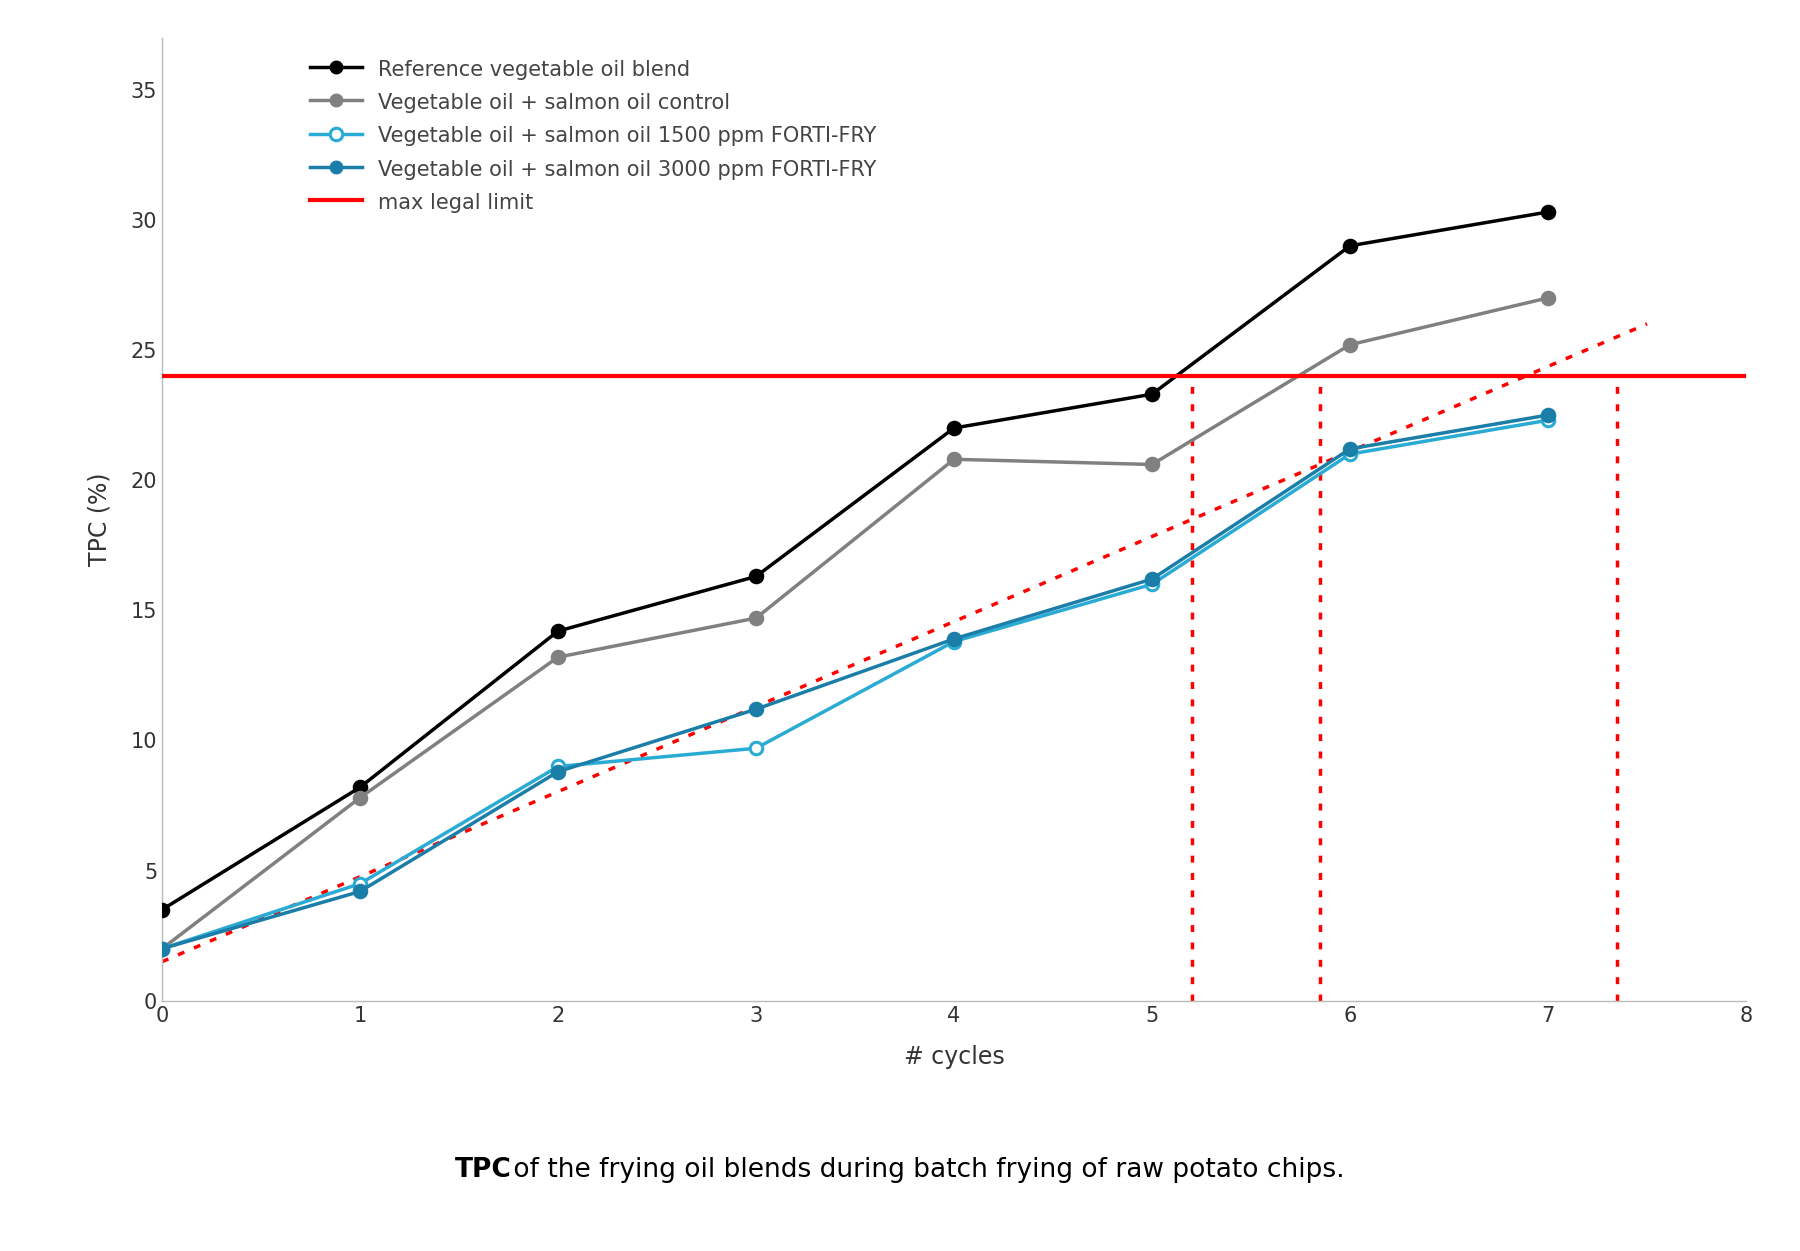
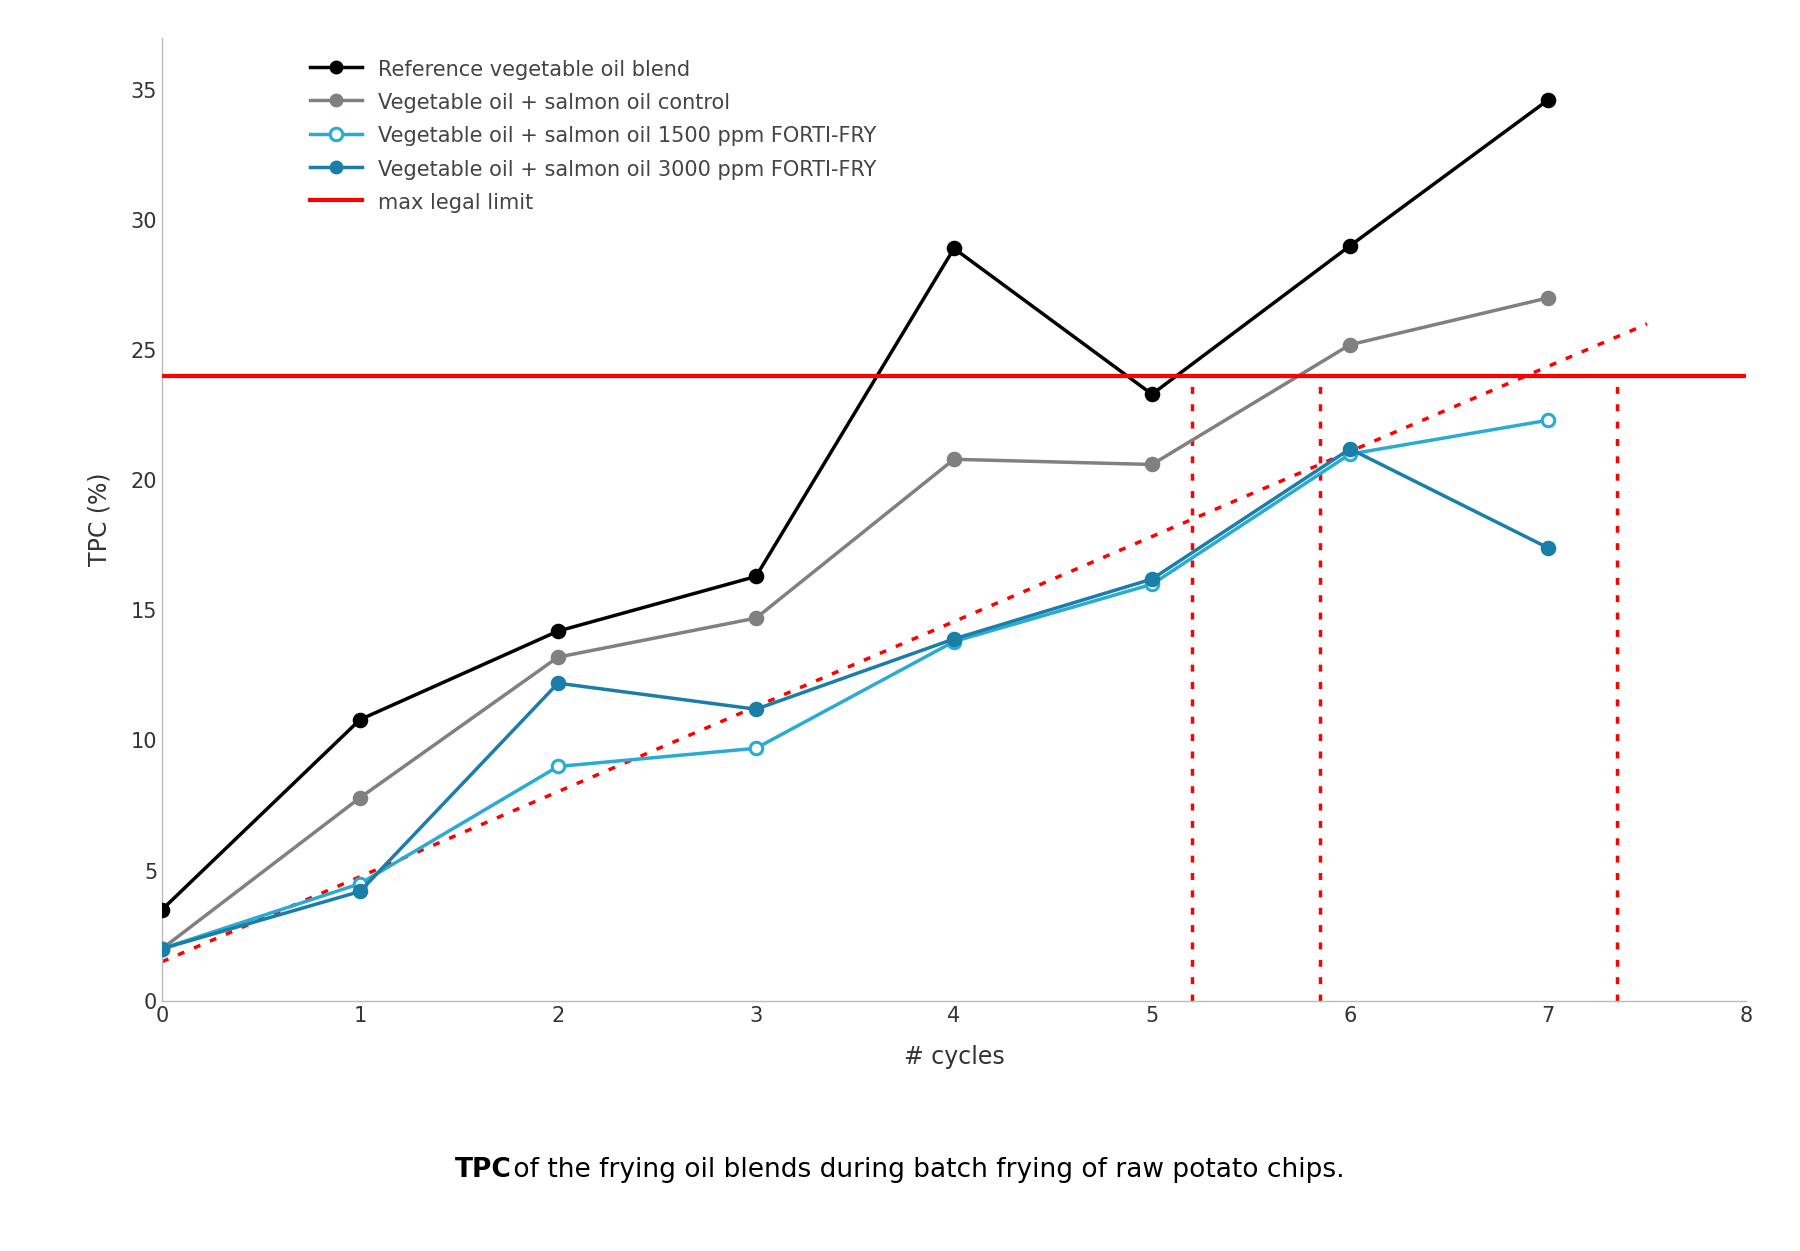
Reference vegetable oil blend/1: 8.2 -> 10.8
Vegetable oil + salmon oil 3000 ppm FORTI-FRY/2: 8.8 -> 12.2
Reference vegetable oil blend/4: 22.0 -> 28.9
Reference vegetable oil blend/7: 30.3 -> 34.6
Vegetable oil + salmon oil 3000 ppm FORTI-FRY/7: 22.5 -> 17.4
